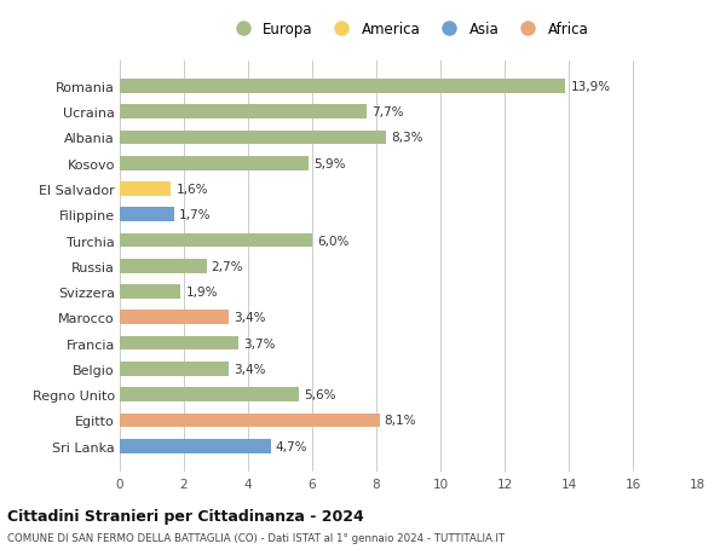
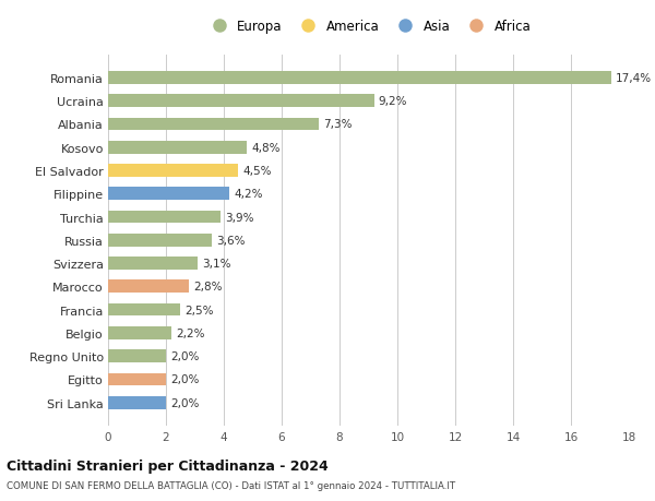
Romania: 13,9% -> 17,4%
Ucraina: 7,7% -> 9,2%
Albania: 8,3% -> 7,3%
Kosovo: 5,9% -> 4,8%
El Salvador: 1,6% -> 4,5%
Filippine: 1,7% -> 4,2%
Turchia: 6,0% -> 3,9%
Russia: 2,7% -> 3,6%
Svizzera: 1,9% -> 3,1%
Marocco: 3,4% -> 2,8%
Francia: 3,7% -> 2,5%
Belgio: 3,4% -> 2,2%
Regno Unito: 5,6% -> 2,0%
Egitto: 8,1% -> 2,0%
Sri Lanka: 4,7% -> 2,0%
